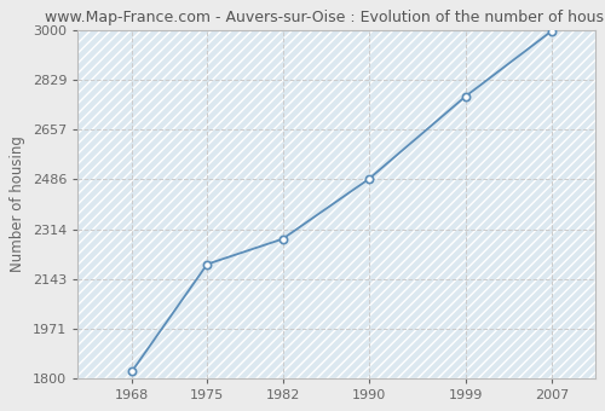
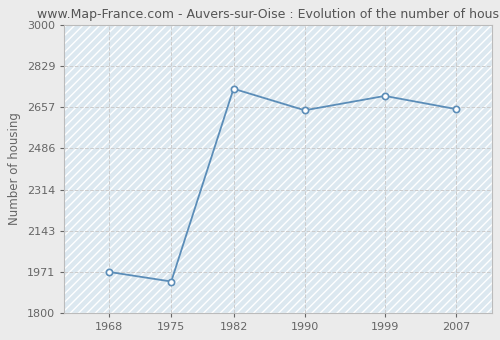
1968: 1822 -> 1970
1975: 2193 -> 1930
1982: 2280 -> 2735
1990: 2487 -> 2645
1999: 2773 -> 2705
2007: 2999 -> 2650
